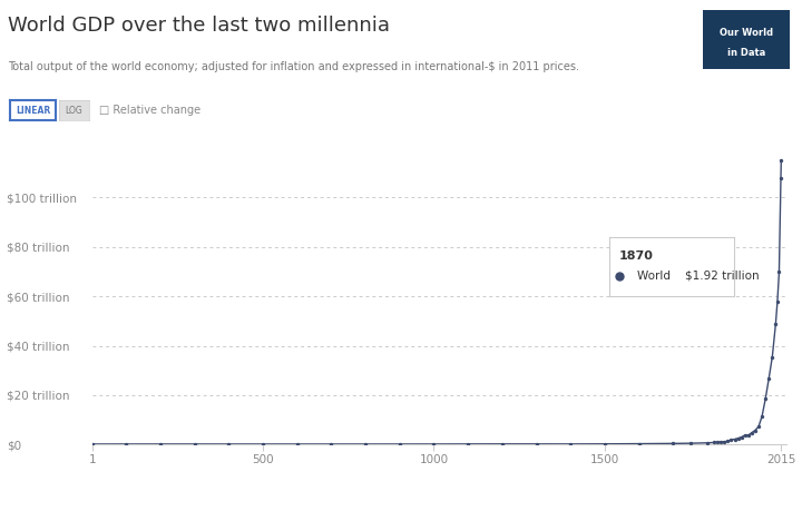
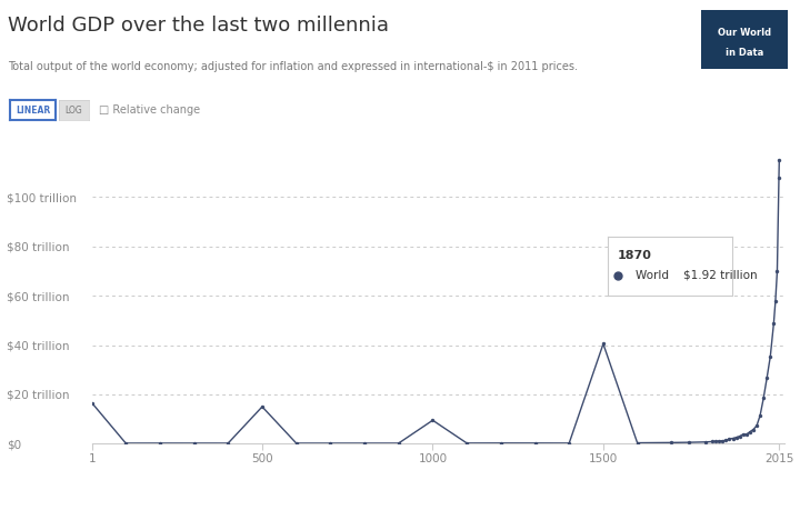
1: $0.2 trillion -> $16.5 trillion
500: $0.2 trillion -> $15.0 trillion
1000: $0.2 trillion -> $9.5 trillion
1500: $0.3 trillion -> $40.5 trillion
